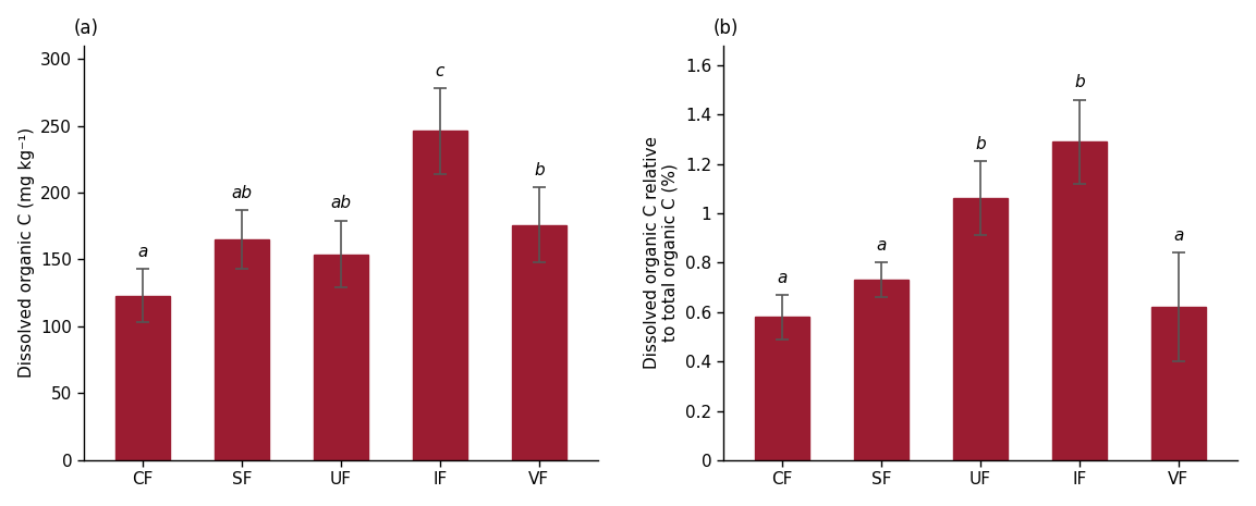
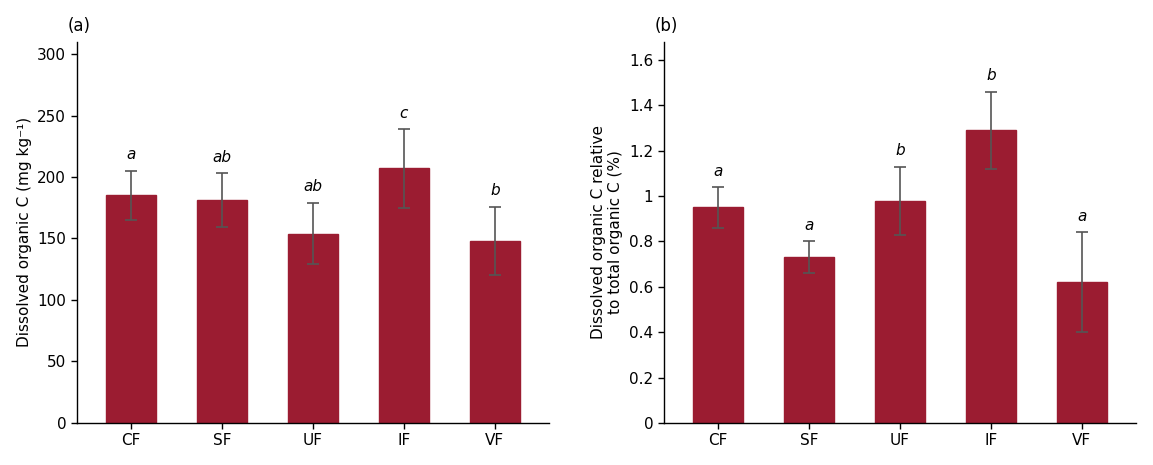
(a)/CF: 123 -> 185
(a)/SF: 165 -> 181
(a)/IF: 246 -> 207
(a)/VF: 176 -> 148
(b)/CF: 0.58 -> 0.95
(b)/UF: 1.06 -> 0.98
